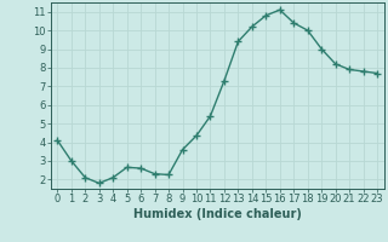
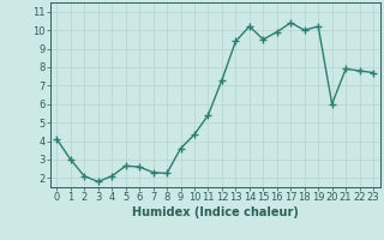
15: 10.8 -> 9.5
16: 11.1 -> 9.9
19: 9.0 -> 10.2
20: 8.2 -> 6.0
